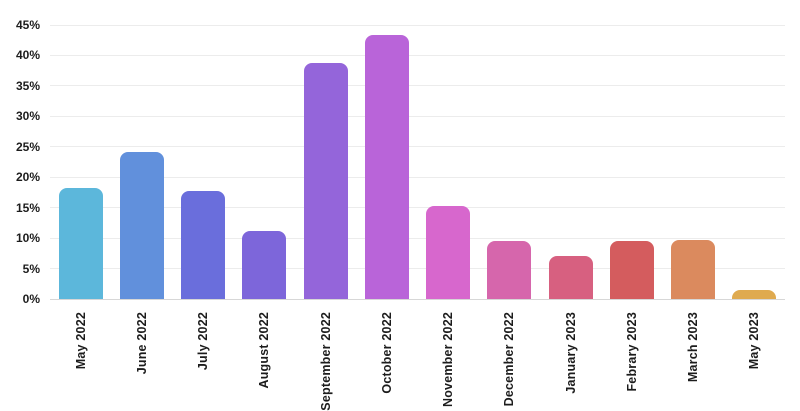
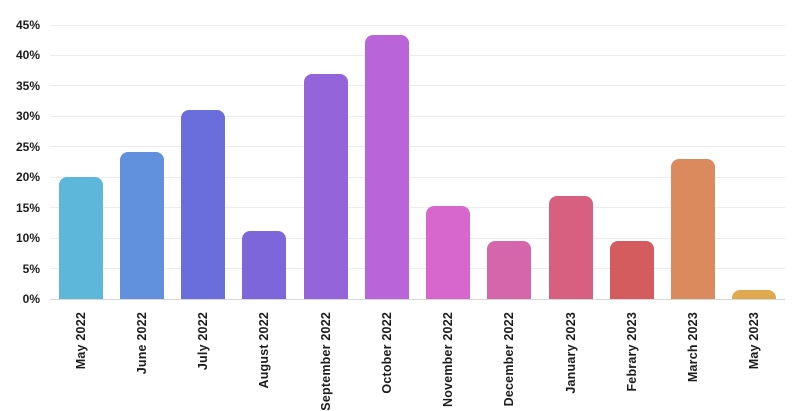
May 2022: 18% -> 20%
July 2022: 18% -> 31%
September 2022: 39% -> 37%
January 2023: 7% -> 17%
March 2023: 10% -> 23%
